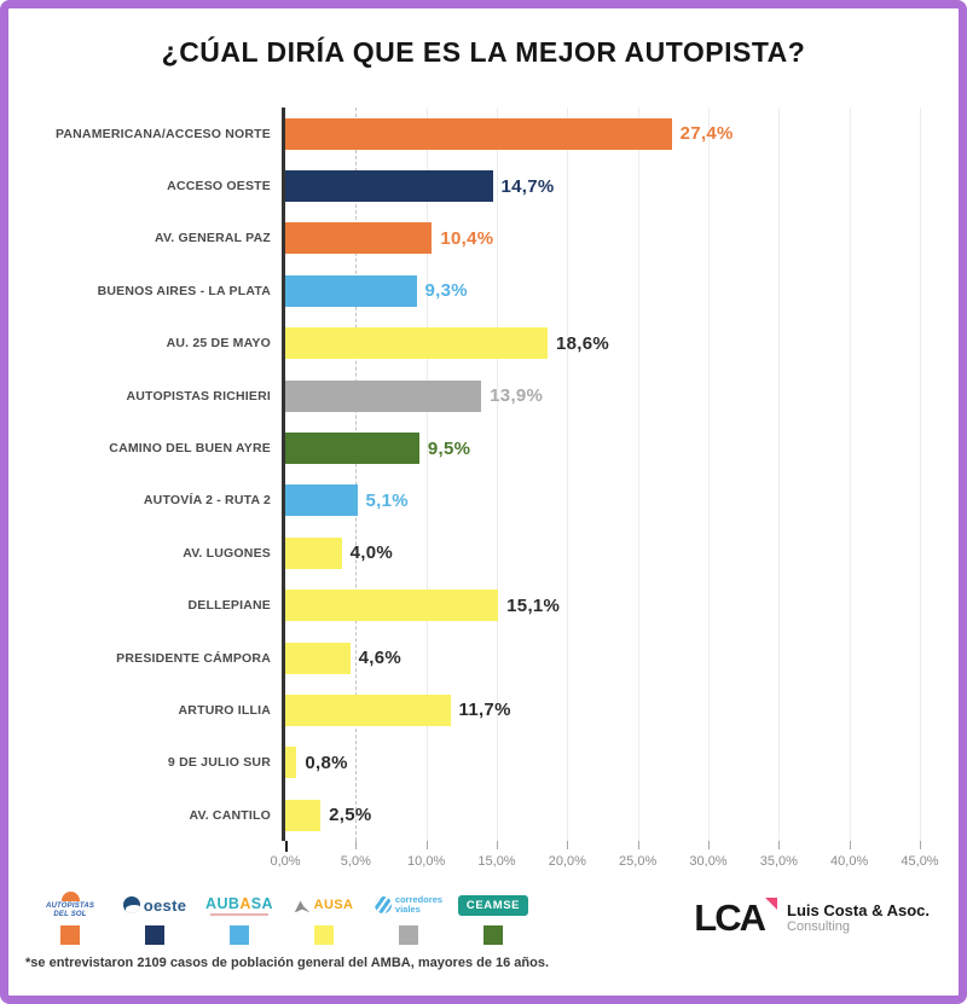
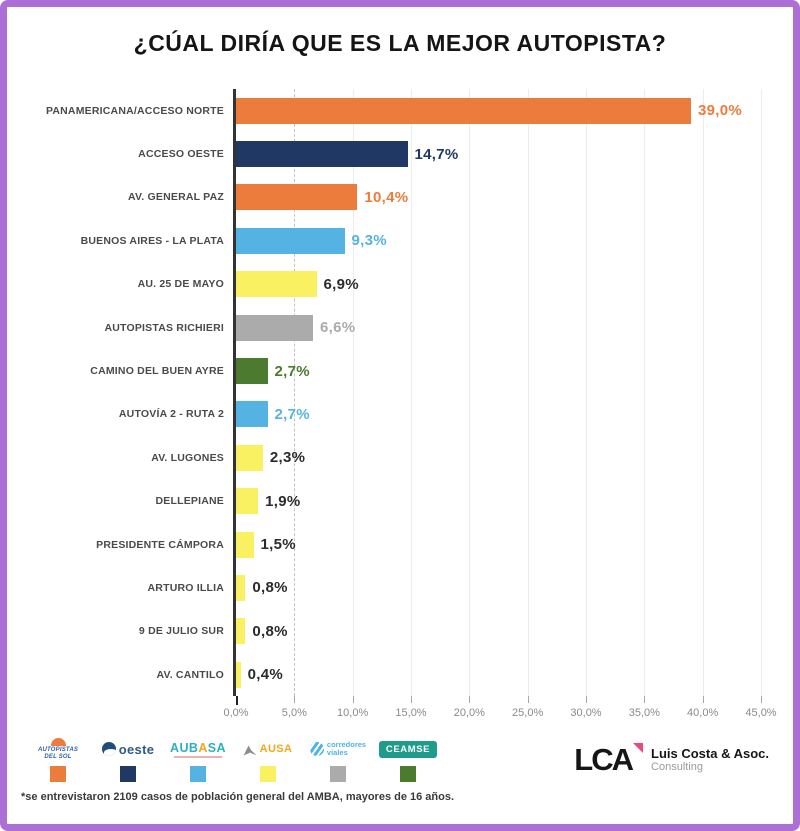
PANAMERICANA/ACCESO NORTE: 27,4% -> 39,0%
AU. 25 DE MAYO: 18,6% -> 6,9%
AUTOPISTAS RICHIERI: 13,9% -> 6,6%
CAMINO DEL BUEN AYRE: 9,5% -> 2,7%
AUTOVÍA 2 - RUTA 2: 5,1% -> 2,7%
AV. LUGONES: 4,0% -> 2,3%
DELLEPIANE: 15,1% -> 1,9%
PRESIDENTE CÁMPORA: 4,6% -> 1,5%
ARTURO ILLIA: 11,7% -> 0,8%
AV. CANTILO: 2,5% -> 0,4%
